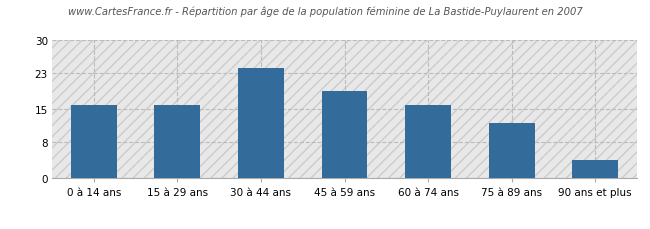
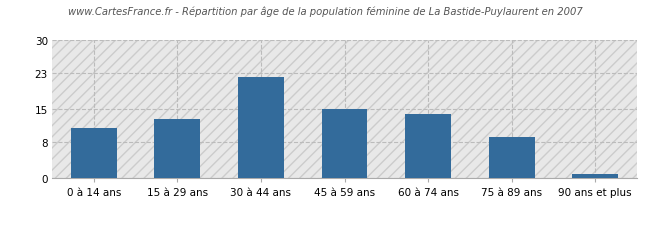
0 à 14 ans: 16 -> 11
15 à 29 ans: 16 -> 13
30 à 44 ans: 24 -> 22
45 à 59 ans: 19 -> 15
60 à 74 ans: 16 -> 14
75 à 89 ans: 12 -> 9
90 ans et plus: 4 -> 1
